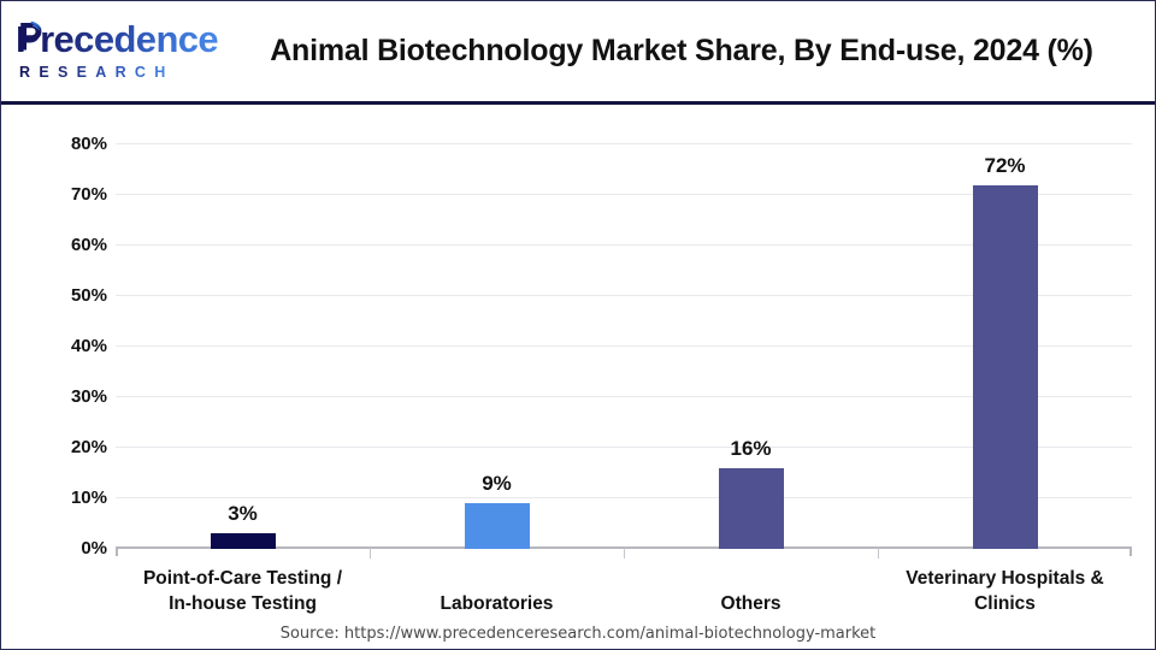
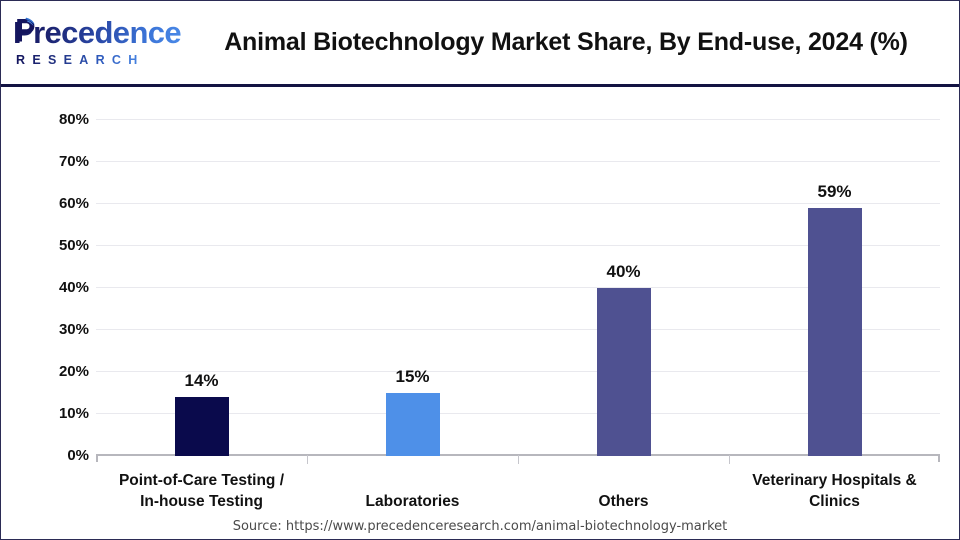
Point-of-Care Testing / In-house Testing: 3% -> 14%
Laboratories: 9% -> 15%
Others: 16% -> 40%
Veterinary Hospitals & Clinics: 72% -> 59%
